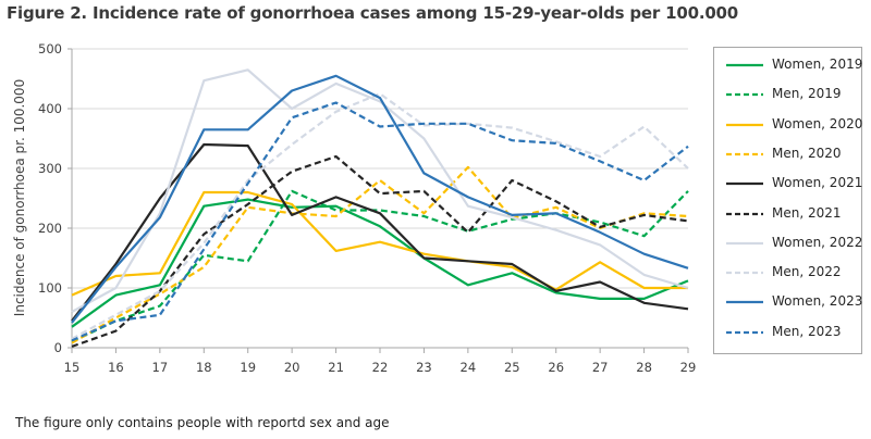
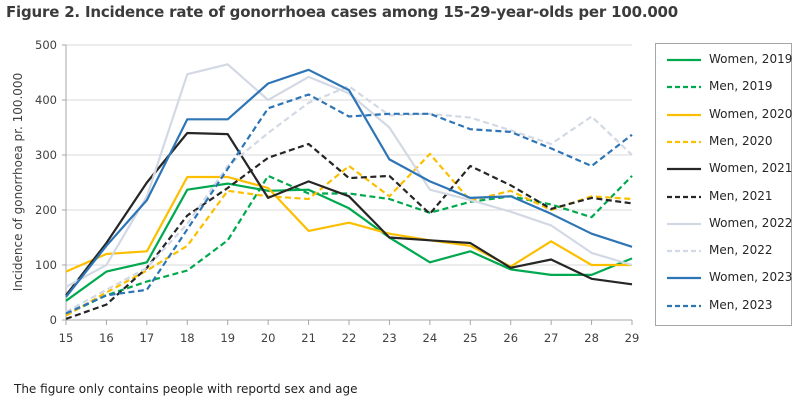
Men, 2019/18: 160 -> 90
